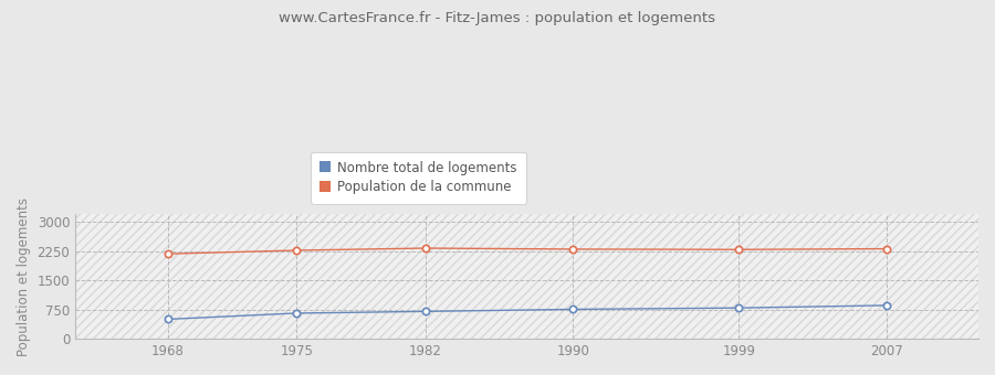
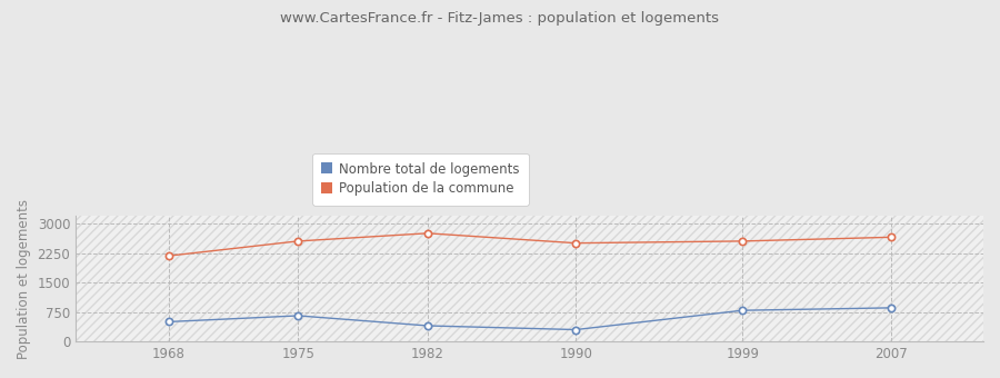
Population de la commune/1975: 2260 -> 2550
Nombre total de logements/1982: 700 -> 400
Population de la commune/1982: 2320 -> 2750
Nombre total de logements/1990: 760 -> 300
Population de la commune/1990: 2300 -> 2500
Population de la commune/1999: 2280 -> 2550
Population de la commune/2007: 2300 -> 2650
